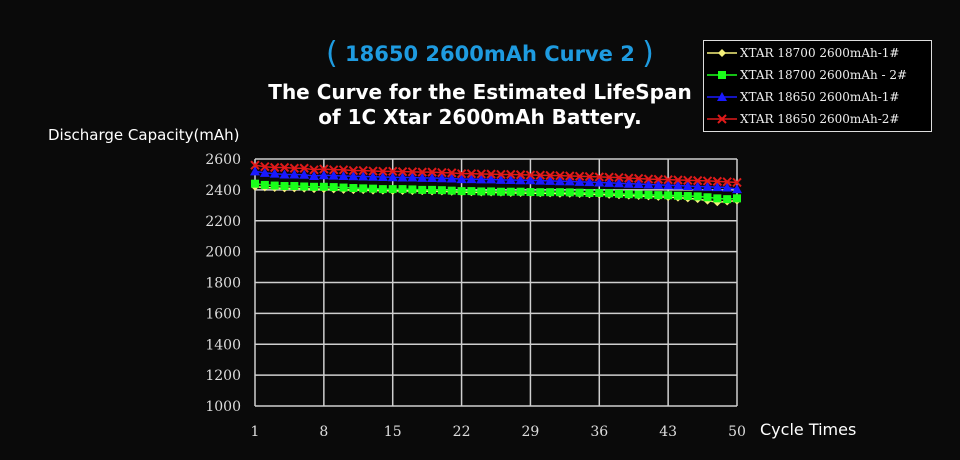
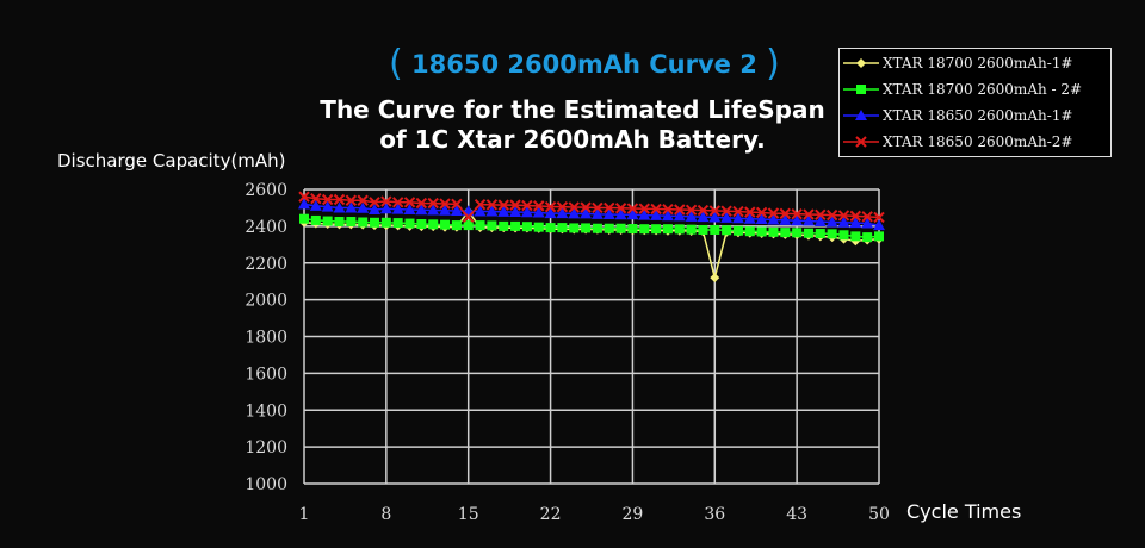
XTAR 18700 2600mAh-1#/15: 2390 -> 2480
XTAR 18650 2600mAh-2#/15: 2520 -> 2450
XTAR 18700 2600mAh-1#/36: 2370 -> 2120
